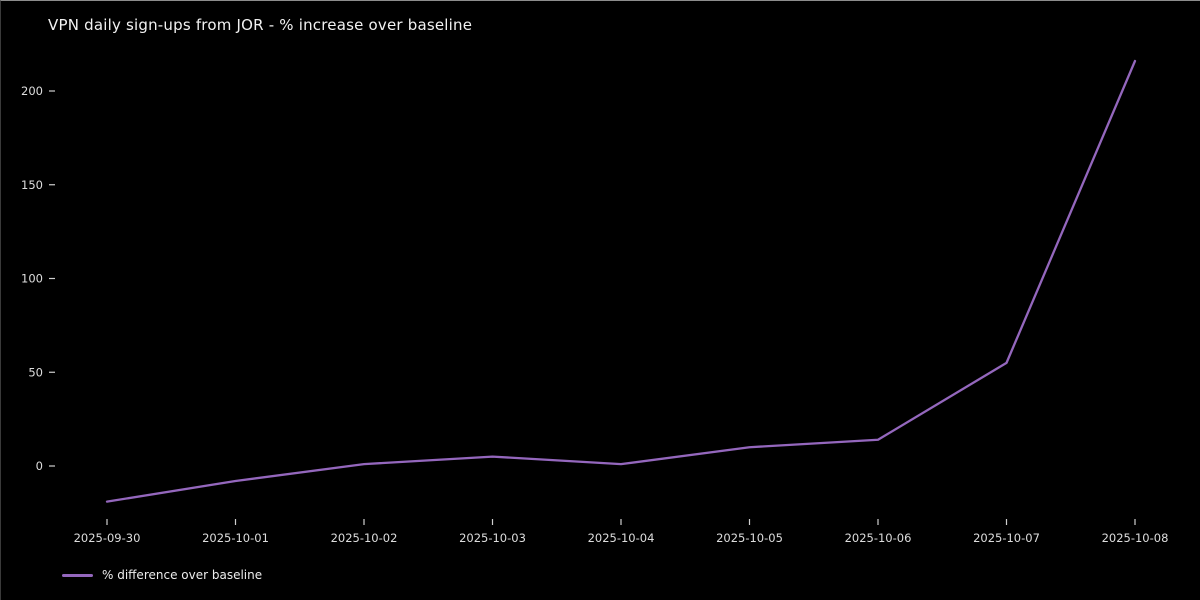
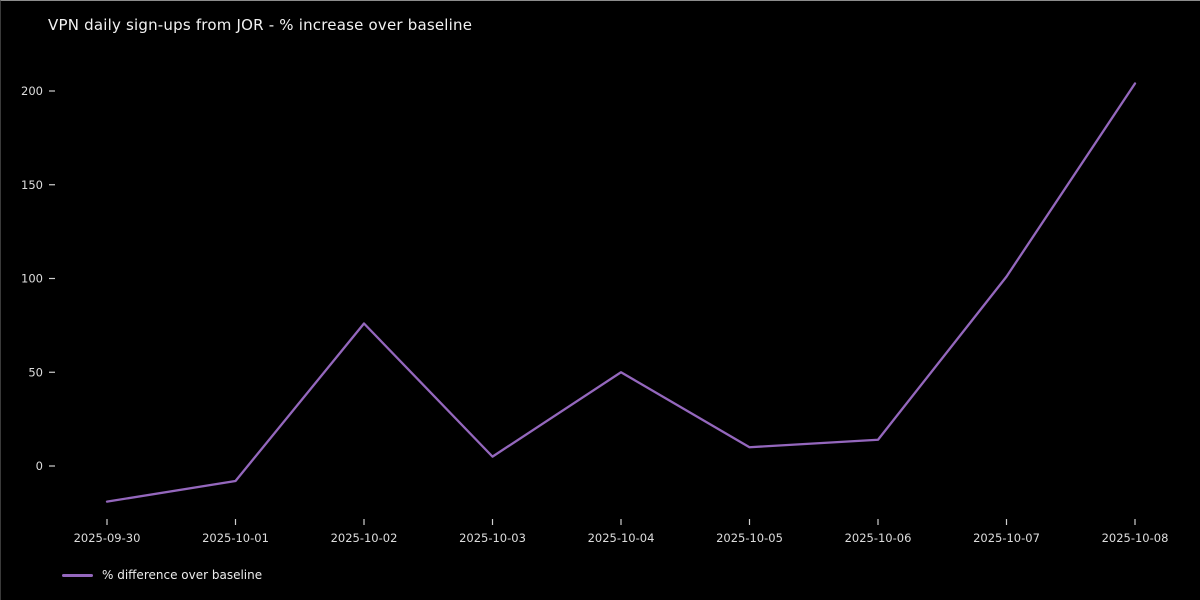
2025-10-02: 1 -> 76
2025-10-04: 1 -> 50
2025-10-07: 55 -> 101
2025-10-08: 216 -> 204
